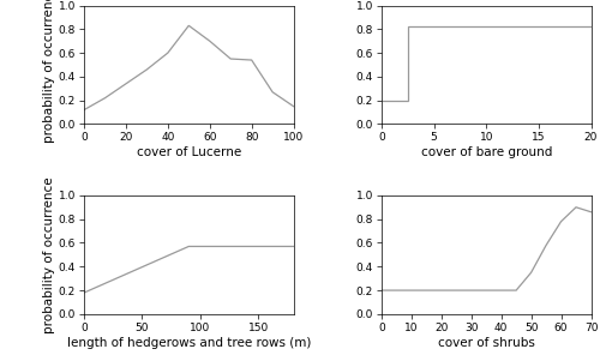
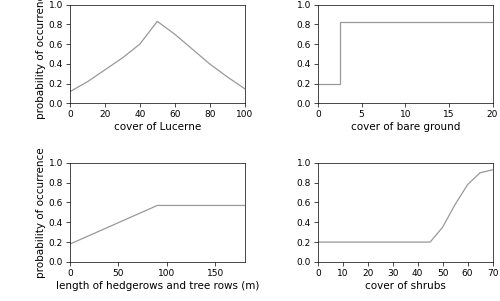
80: 0.54 -> 0.40
70: 0.86 -> 0.93
